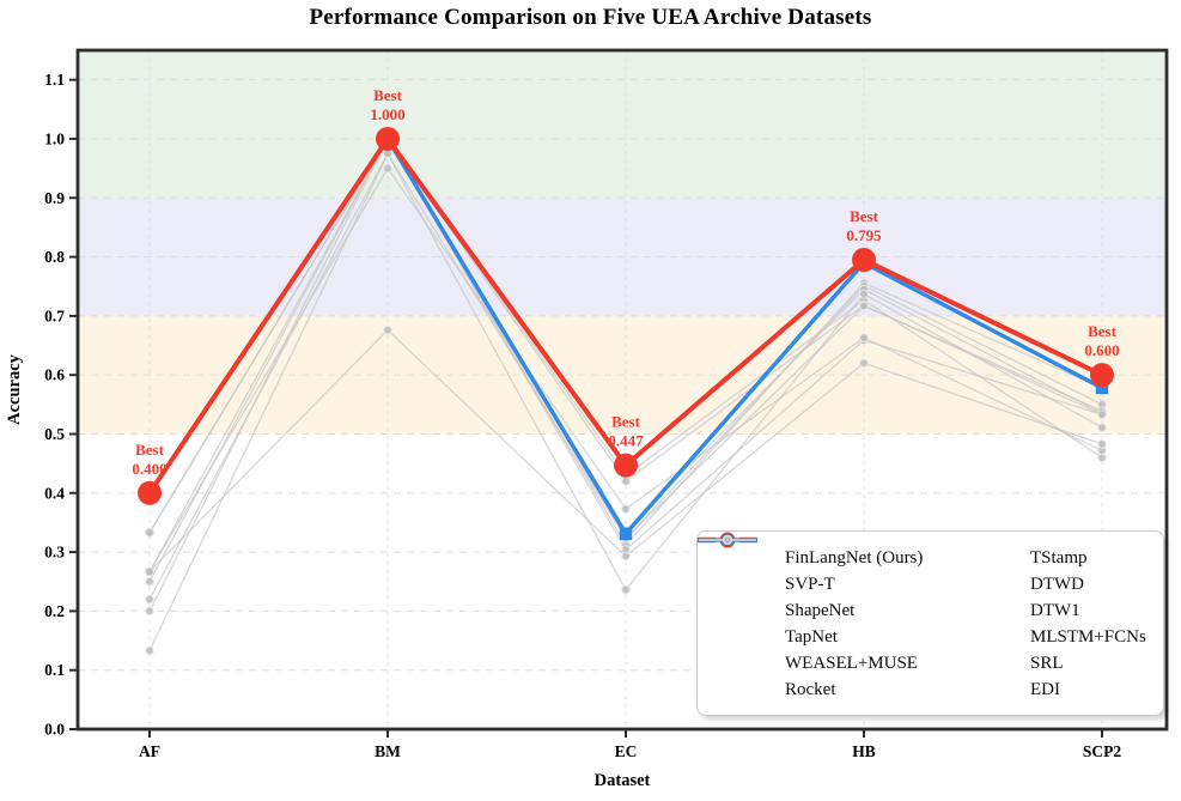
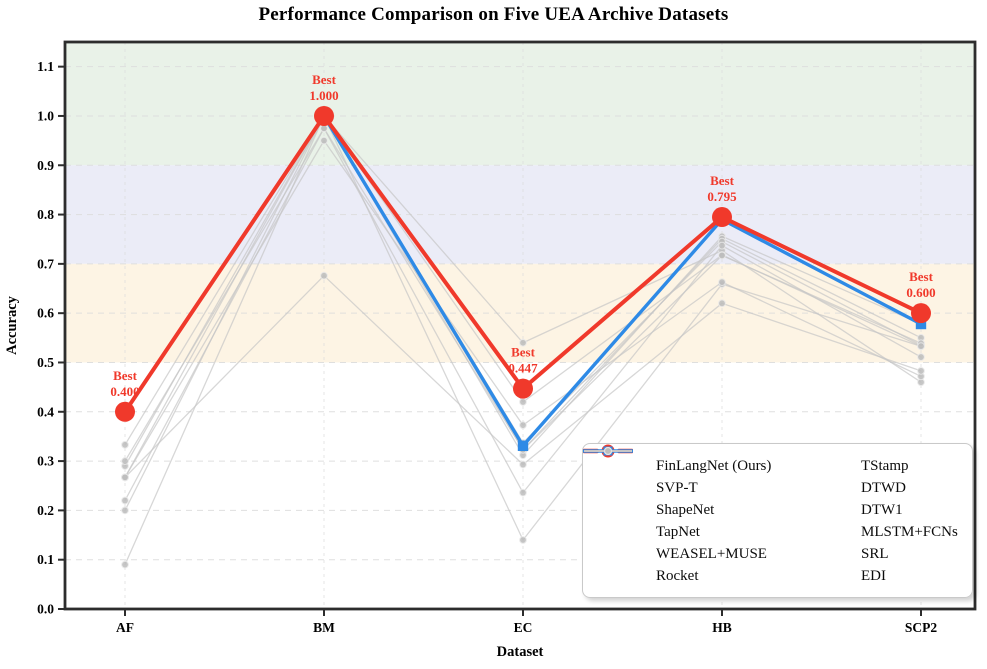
TapNet/AF: 0.33 -> 0.29
TStamp/AF: 0.25 -> 0.09
SRL/AF: 0.13 -> 0.30
WEASEL+MUSE/EC: 0.43 -> 0.54
DTW1/EC: 0.30 -> 0.14
